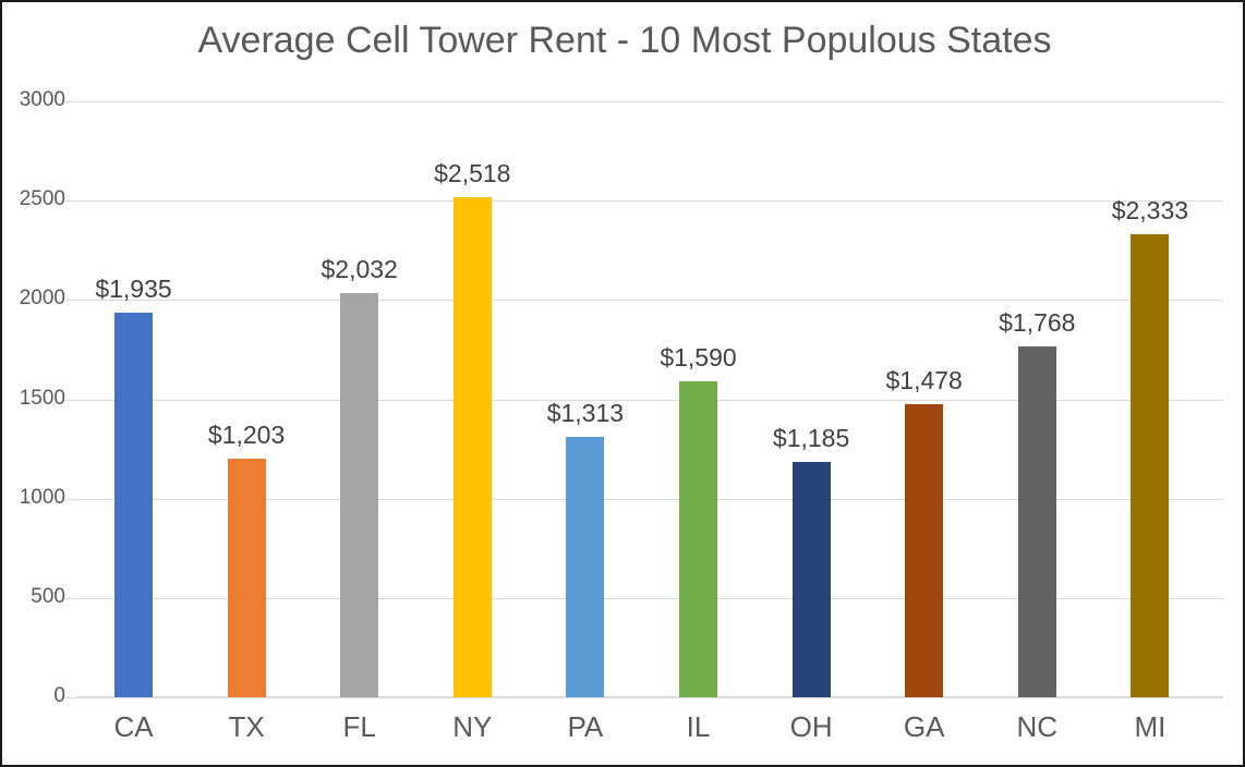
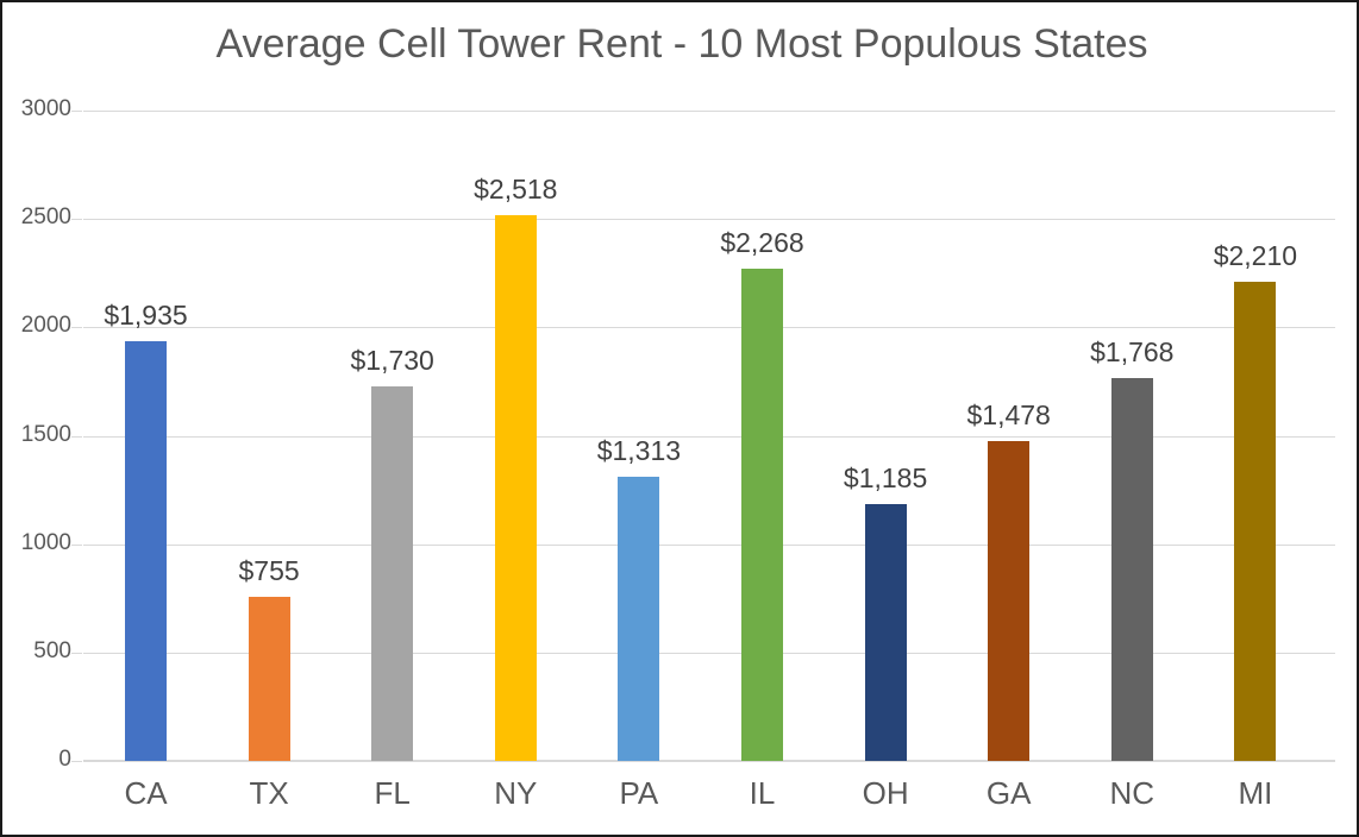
TX: $1,203 -> $755
FL: $2,032 -> $1,730
IL: $1,590 -> $2,268
MI: $2,333 -> $2,210
